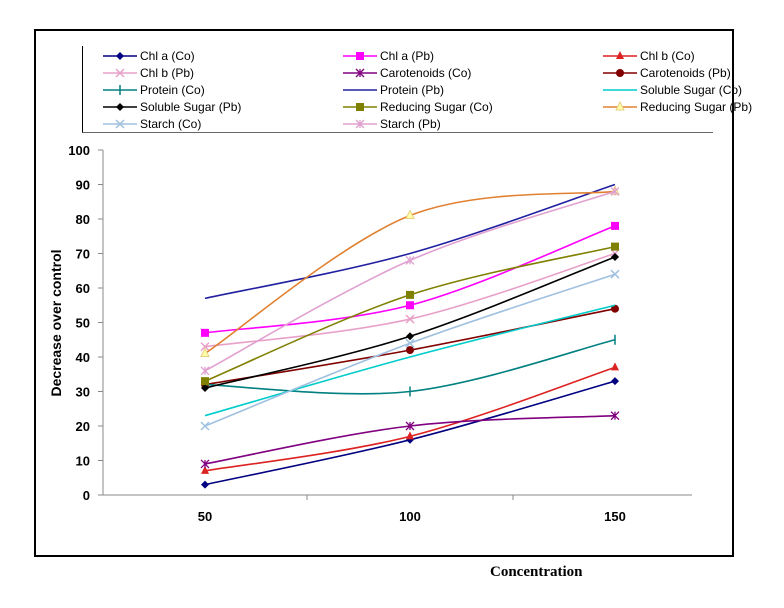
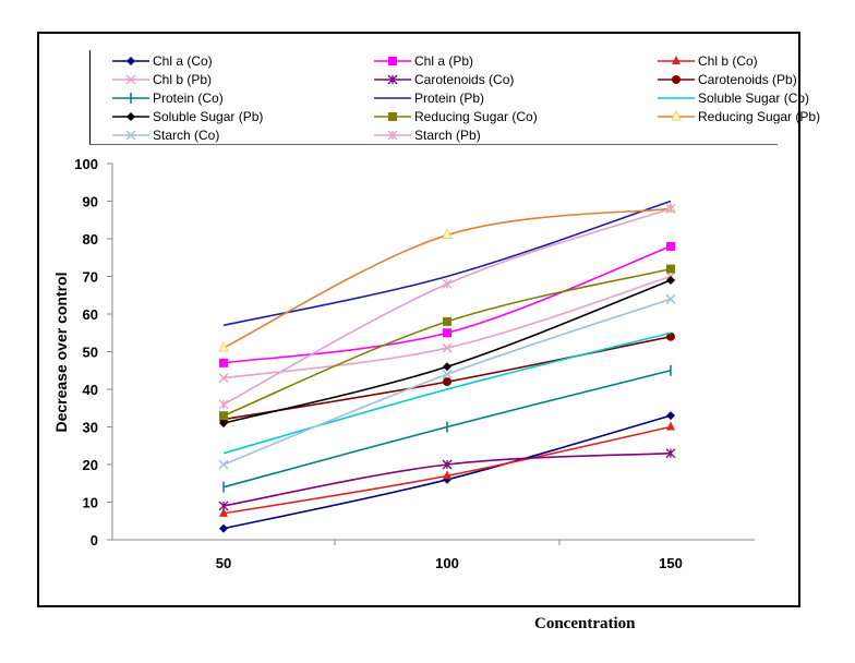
Protein (Co)/50: 32 -> 14
Reducing Sugar (Pb)/50: 41 -> 51
Chl b (Co)/150: 37 -> 30
